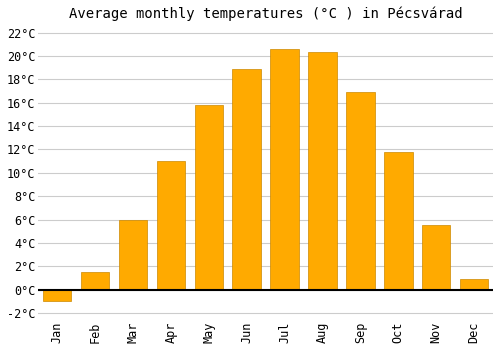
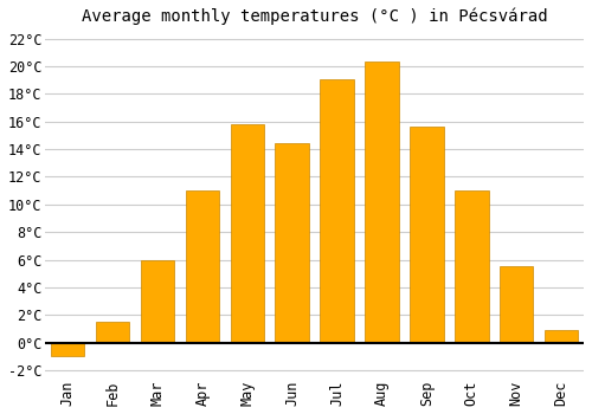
Jun: 18.9°C -> 14.4°C
Jul: 20.6°C -> 19.1°C
Sep: 16.9°C -> 15.6°C
Oct: 11.8°C -> 11.0°C
